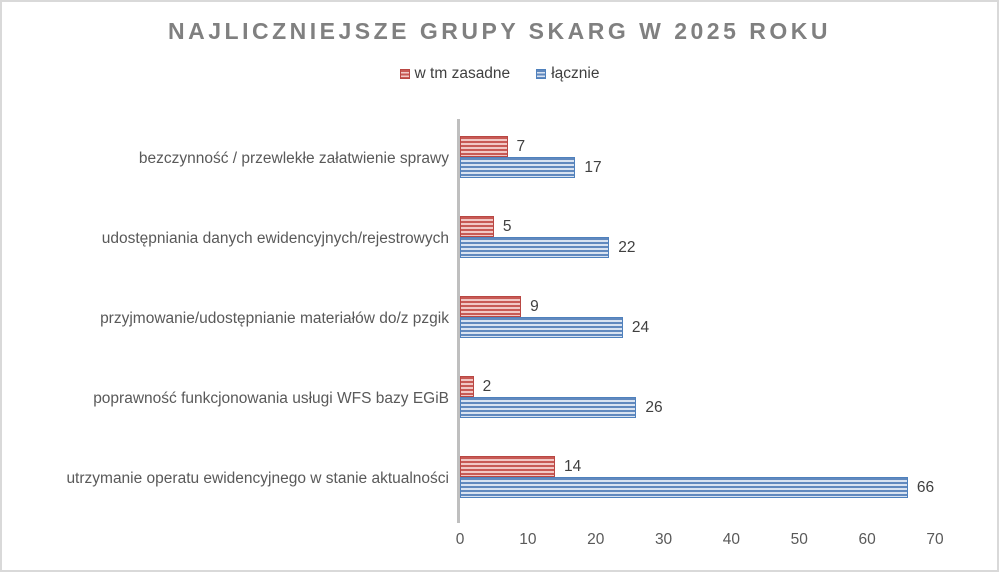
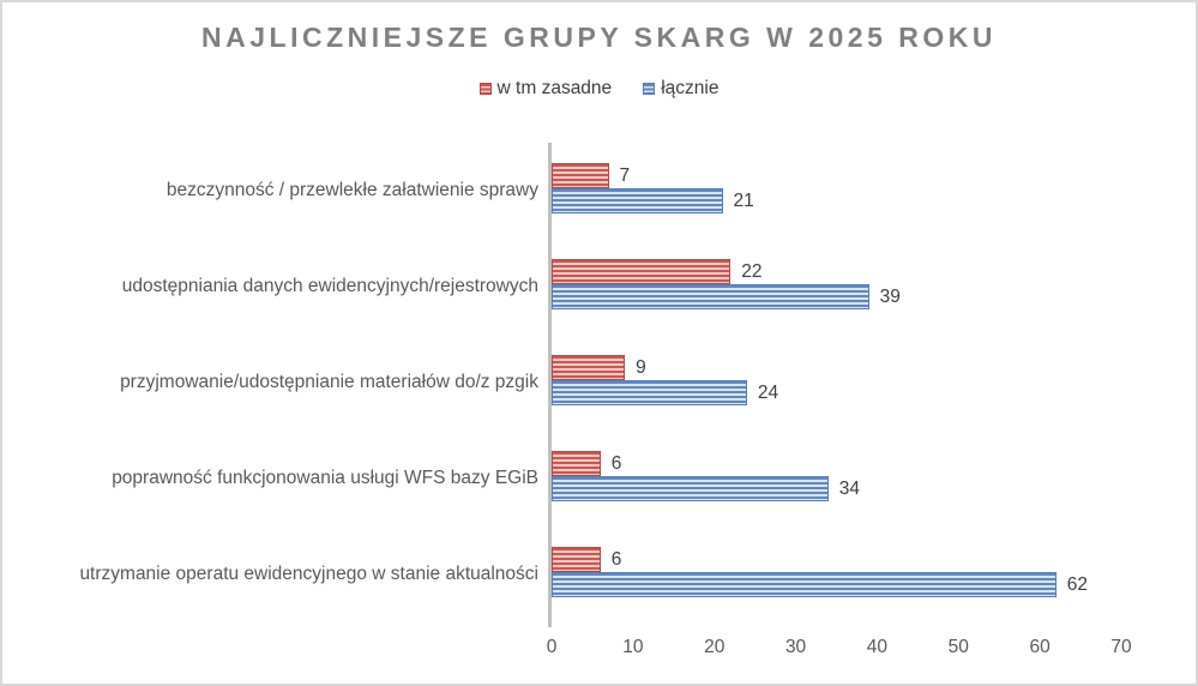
łącznie/bezczynność / przewlekłe załatwienie sprawy: 17 -> 21
w tm zasadne/udostępniania danych ewidencyjnych/rejestrowych: 5 -> 22
łącznie/udostępniania danych ewidencyjnych/rejestrowych: 22 -> 39
w tm zasadne/poprawność funkcjonowania usługi WFS bazy EGiB: 2 -> 6
łącznie/poprawność funkcjonowania usługi WFS bazy EGiB: 26 -> 34
w tm zasadne/utrzymanie operatu ewidencyjnego w stanie aktualności: 14 -> 6
łącznie/utrzymanie operatu ewidencyjnego w stanie aktualności: 66 -> 62
